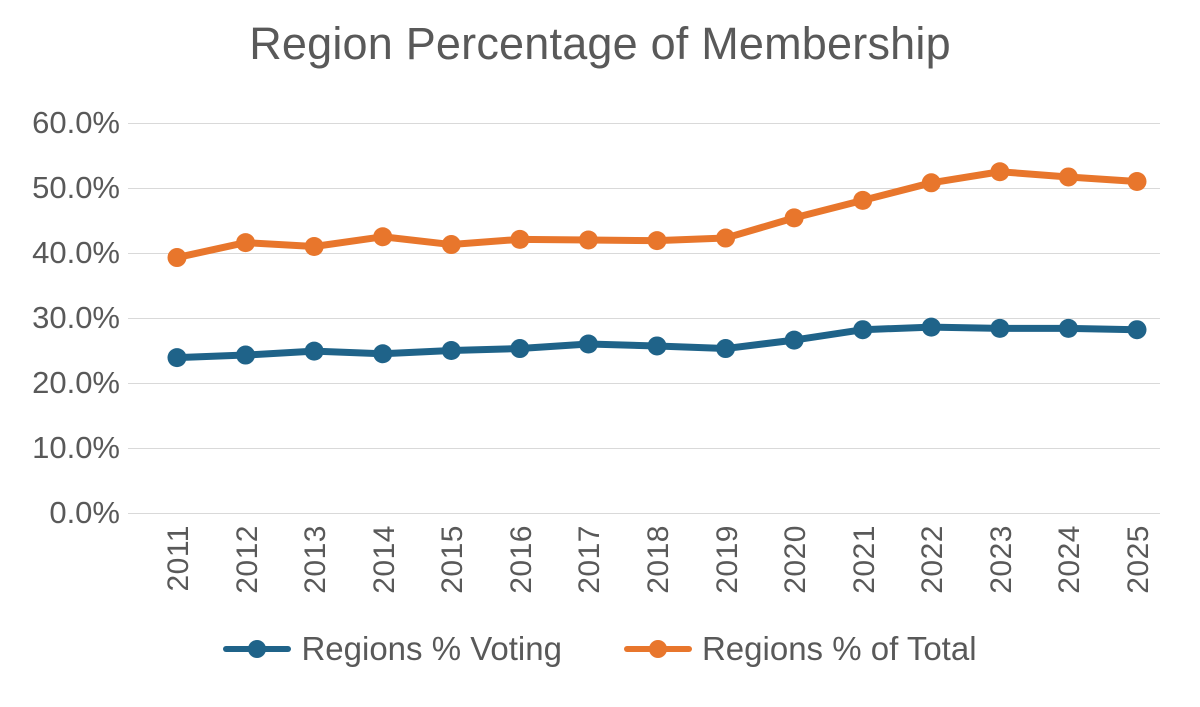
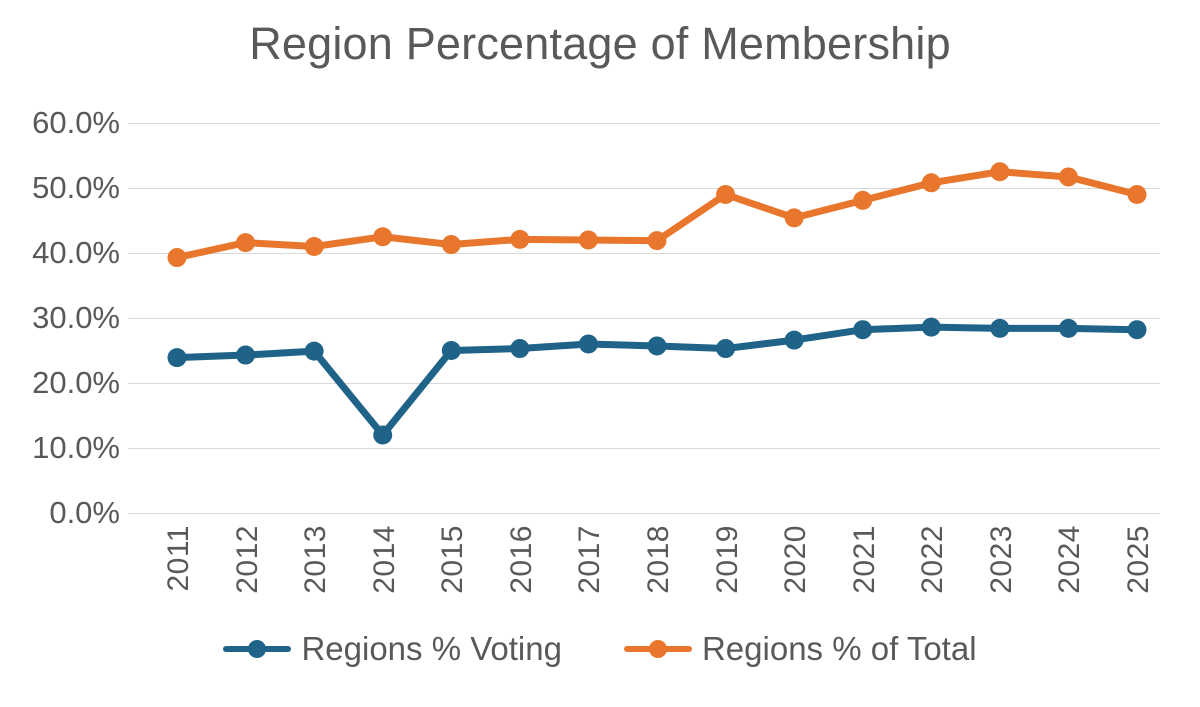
Regions % Voting/2014: 24% -> 12%
Regions % of Total/2019: 42% -> 49%
Regions % of Total/2025: 51% -> 49%
